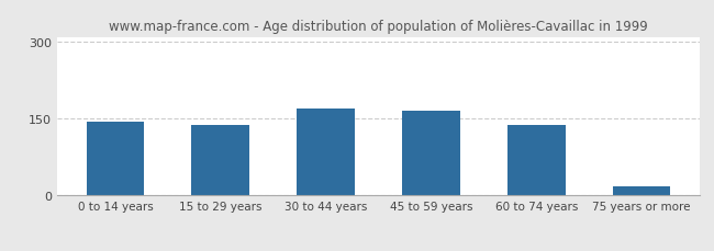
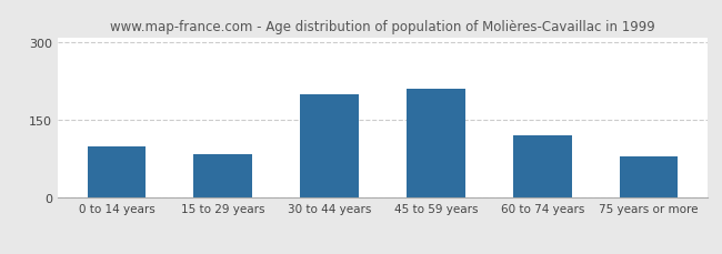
0 to 14 years: 145 -> 100
15 to 29 years: 137 -> 85
30 to 44 years: 170 -> 200
45 to 59 years: 165 -> 210
60 to 74 years: 137 -> 120
75 years or more: 17 -> 80
